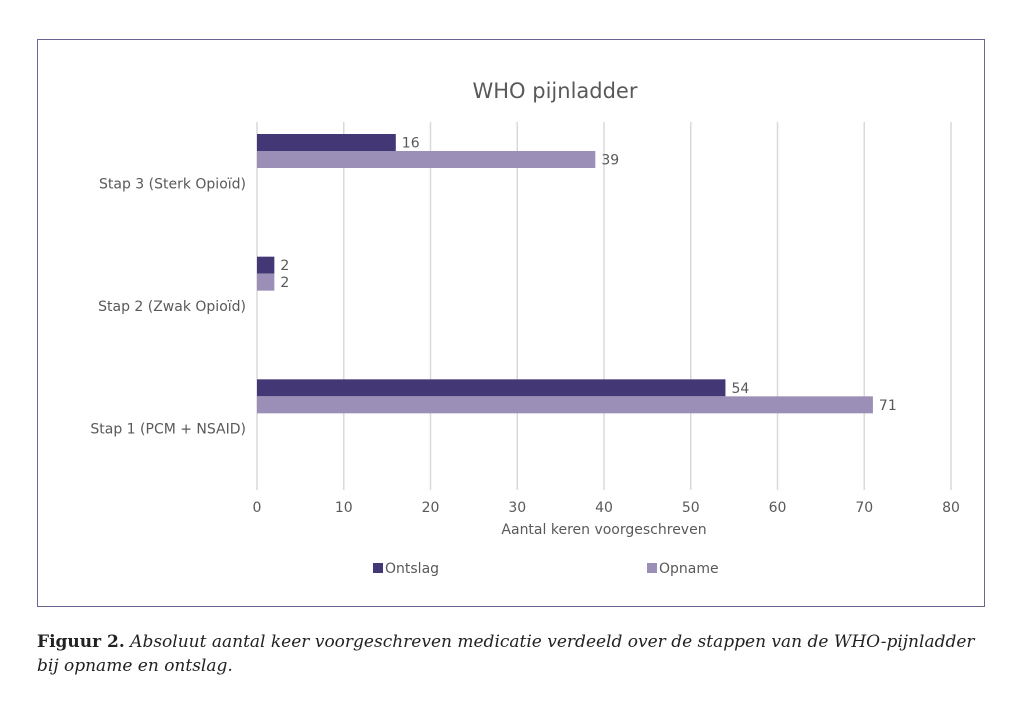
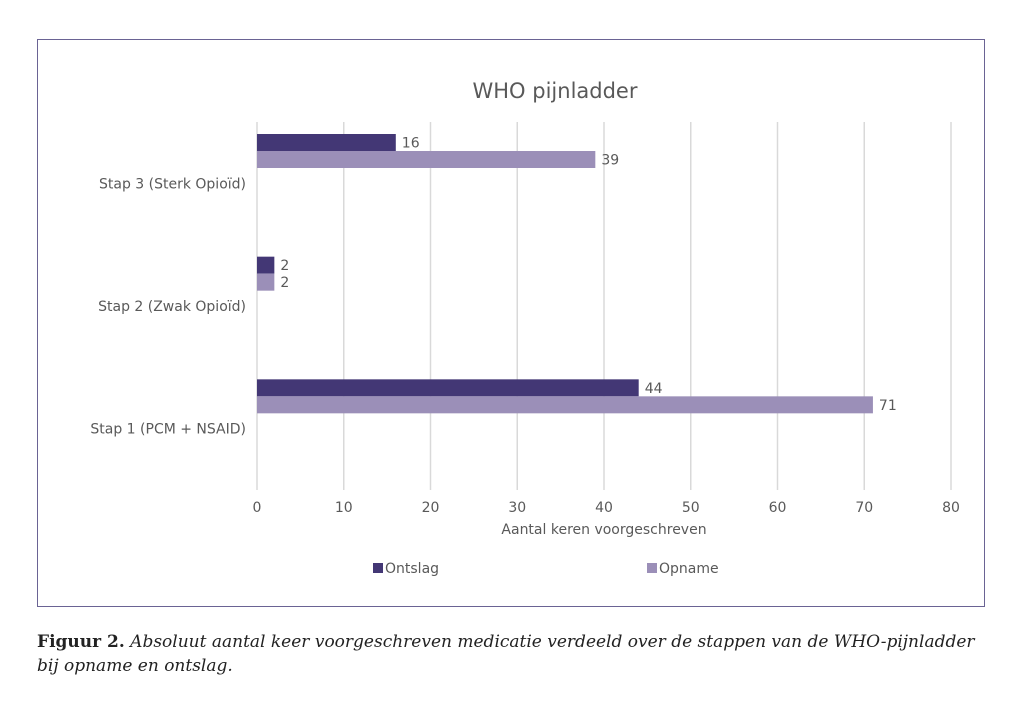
Ontslag/Stap 1 (PCM + NSAID): 54 -> 44
